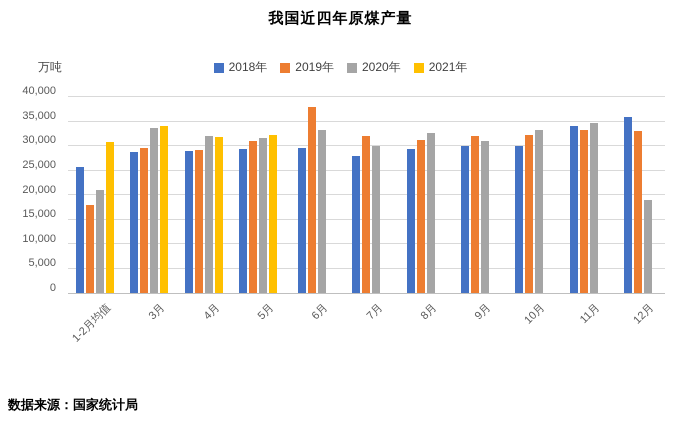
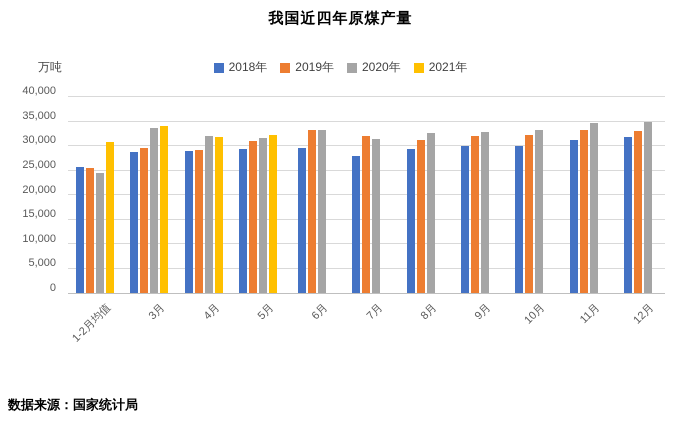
2019年/1-2月均值: 18000 -> 26000
2020年/1-2月均值: 21000 -> 24000
2019年/6月: 38000 -> 33000
2020年/7月: 30000 -> 32000
2020年/9月: 31000 -> 33000
2018年/11月: 34000 -> 31000
2018年/12月: 36000 -> 32000
2020年/12月: 19000 -> 35000
